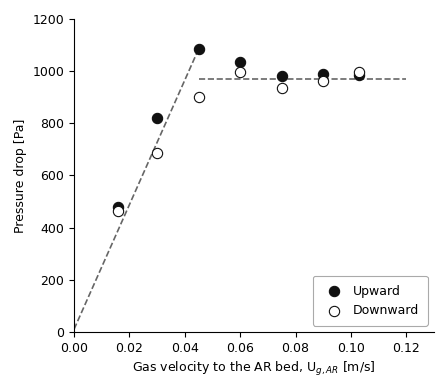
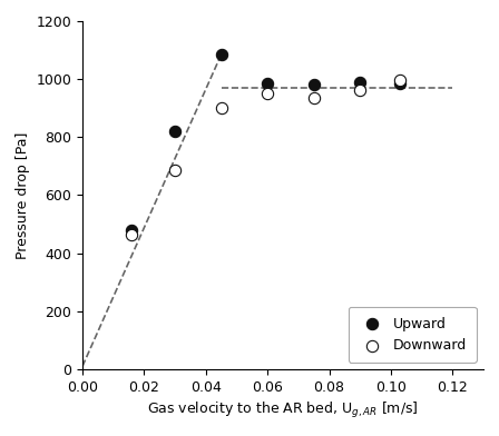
Upward/0.06: 1035 -> 985
Downward/0.06: 995 -> 950
